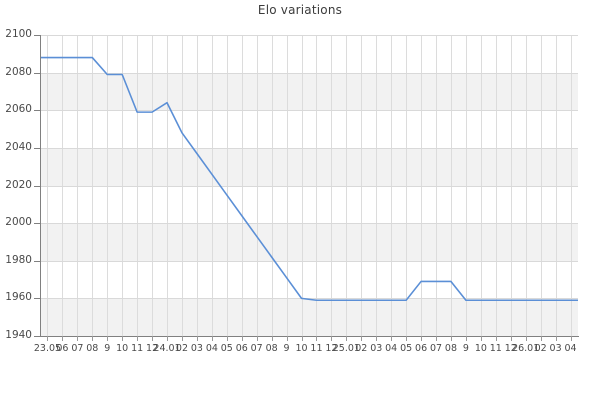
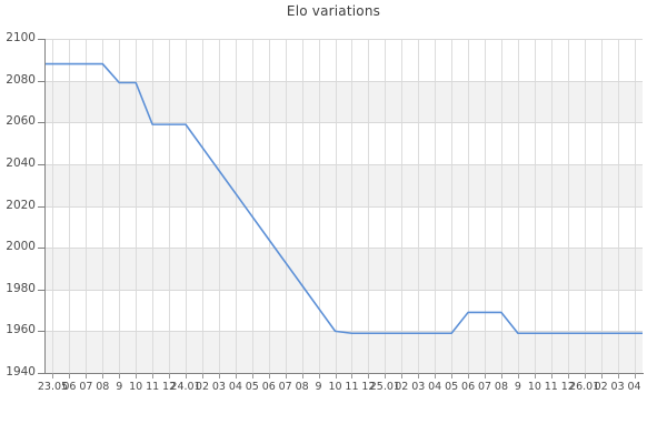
24.01: 2064 -> 2059
